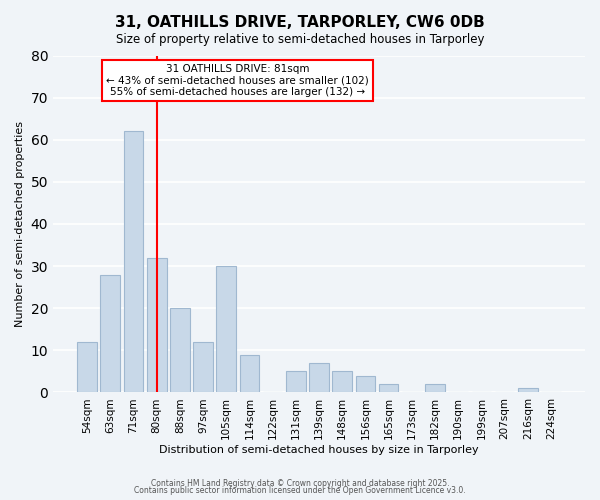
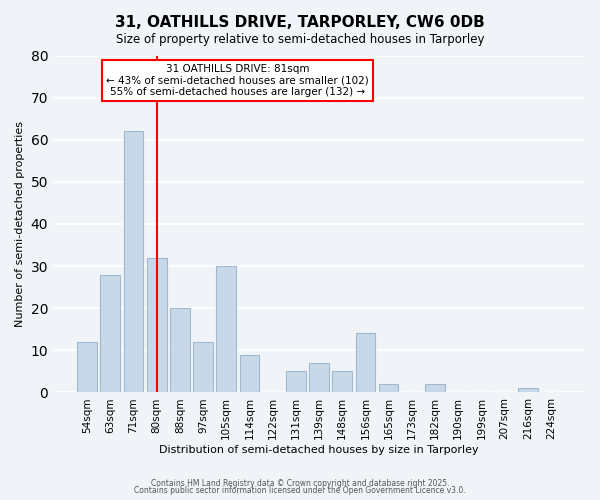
156sqm: 4 -> 14
